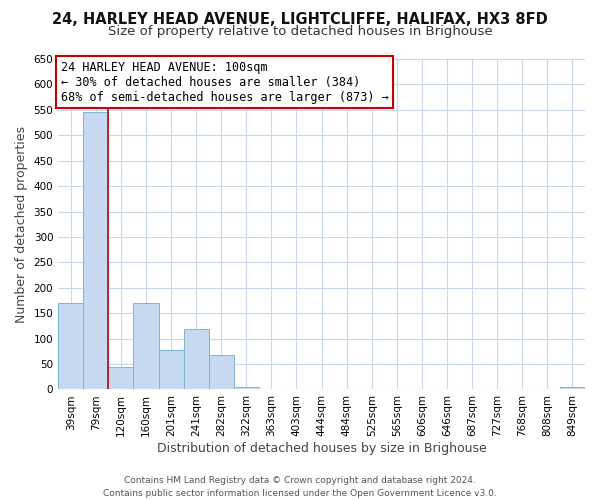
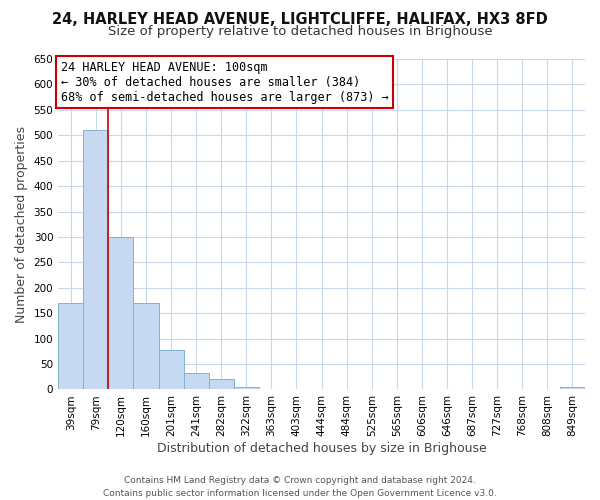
79sqm: 546 -> 510
120sqm: 44 -> 300
241sqm: 118 -> 32
282sqm: 68 -> 20
